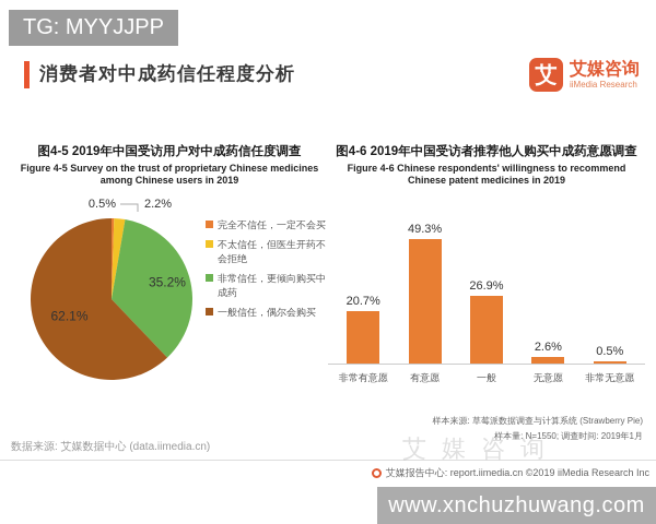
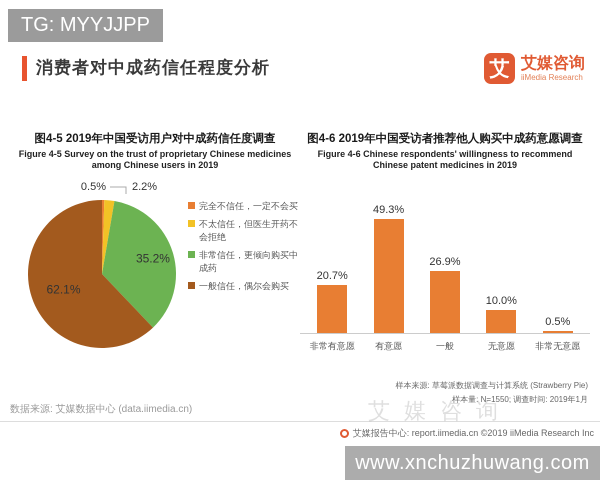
图4-6 2019年中国受访者推荐他人购买中成药意愿调查/无意愿: 2.6% -> 10.0%
